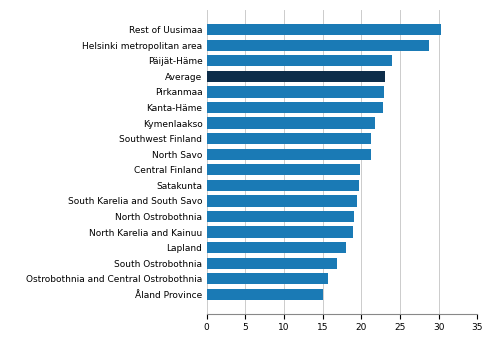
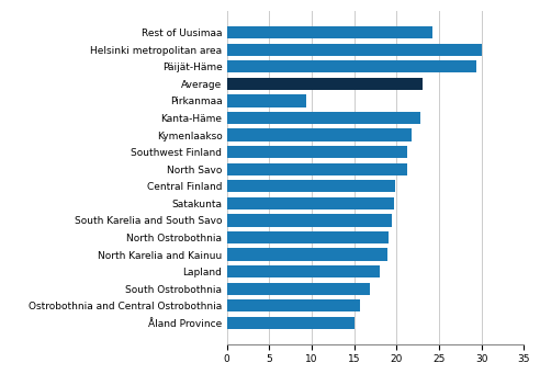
Rest of Uusimaa: 30.3 -> 24.2
Helsinki metropolitan area: 28.8 -> 30.0
Päijät-Häme: 24.0 -> 29.4
Pirkanmaa: 23.0 -> 9.4
